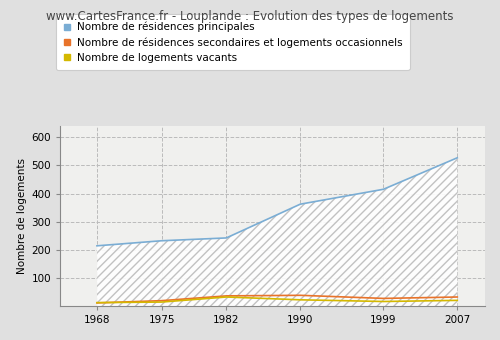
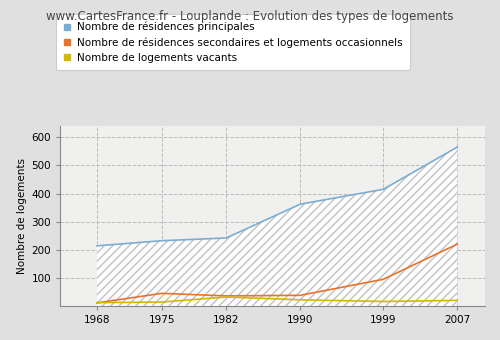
Nombre de résidences secondaires et logements occasionnels/1975: 19 -> 45
Nombre de résidences secondaires et logements occasionnels/1999: 27 -> 95
Nombre de résidences principales/2007: 527 -> 565
Nombre de résidences secondaires et logements occasionnels/2007: 32 -> 220
